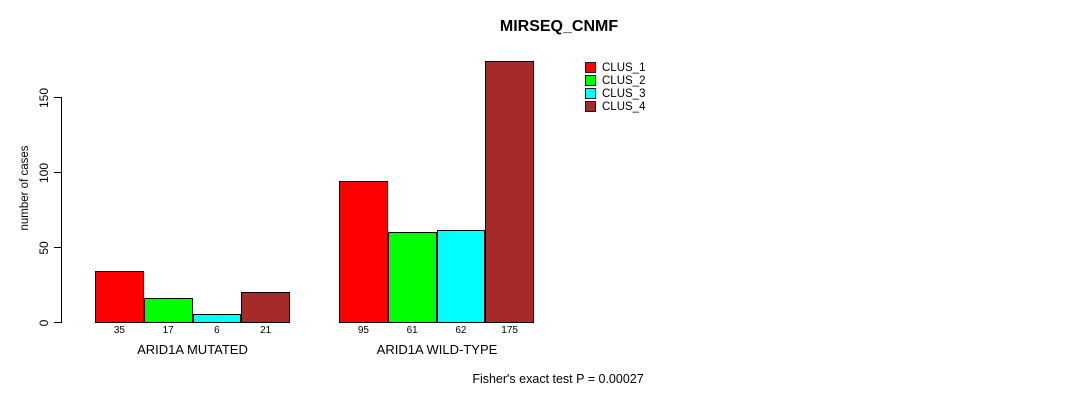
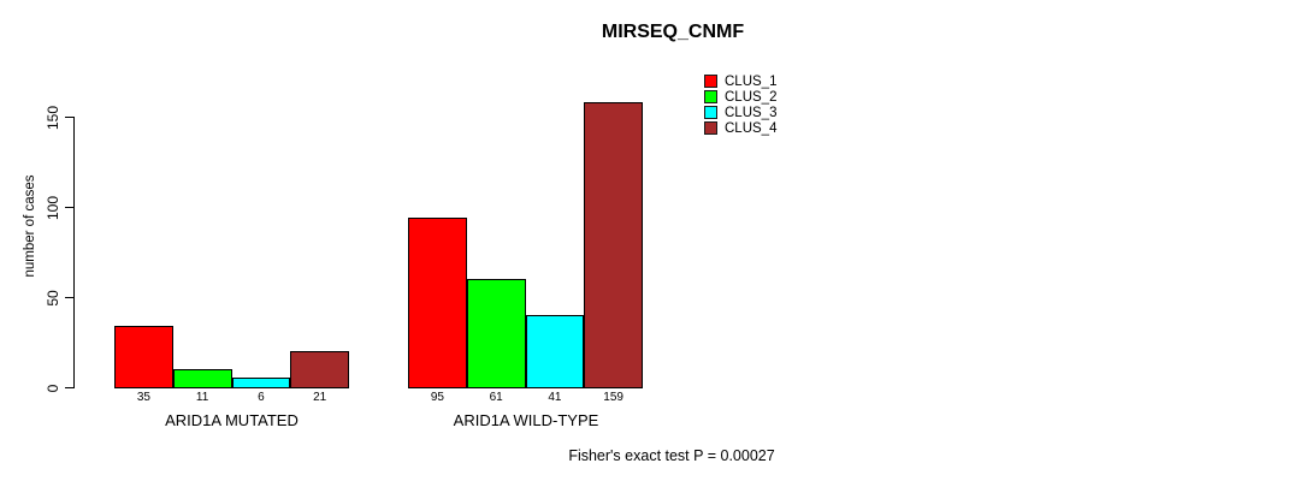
CLUS_2/ARID1A MUTATED: 17 -> 11
CLUS_3/ARID1A WILD-TYPE: 62 -> 41
CLUS_4/ARID1A WILD-TYPE: 175 -> 159
